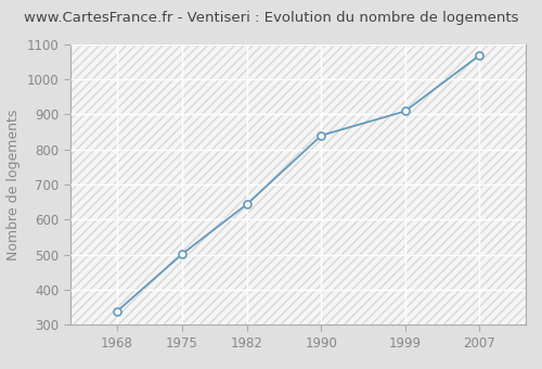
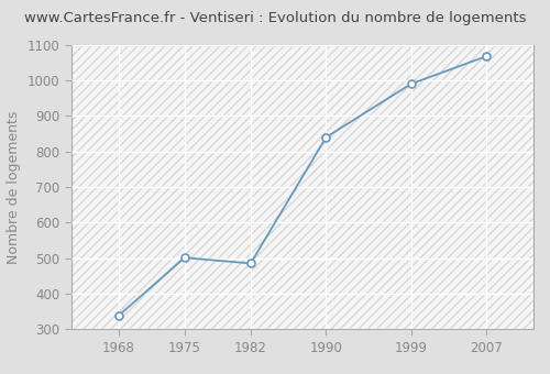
1982: 644 -> 485
1999: 909 -> 990
